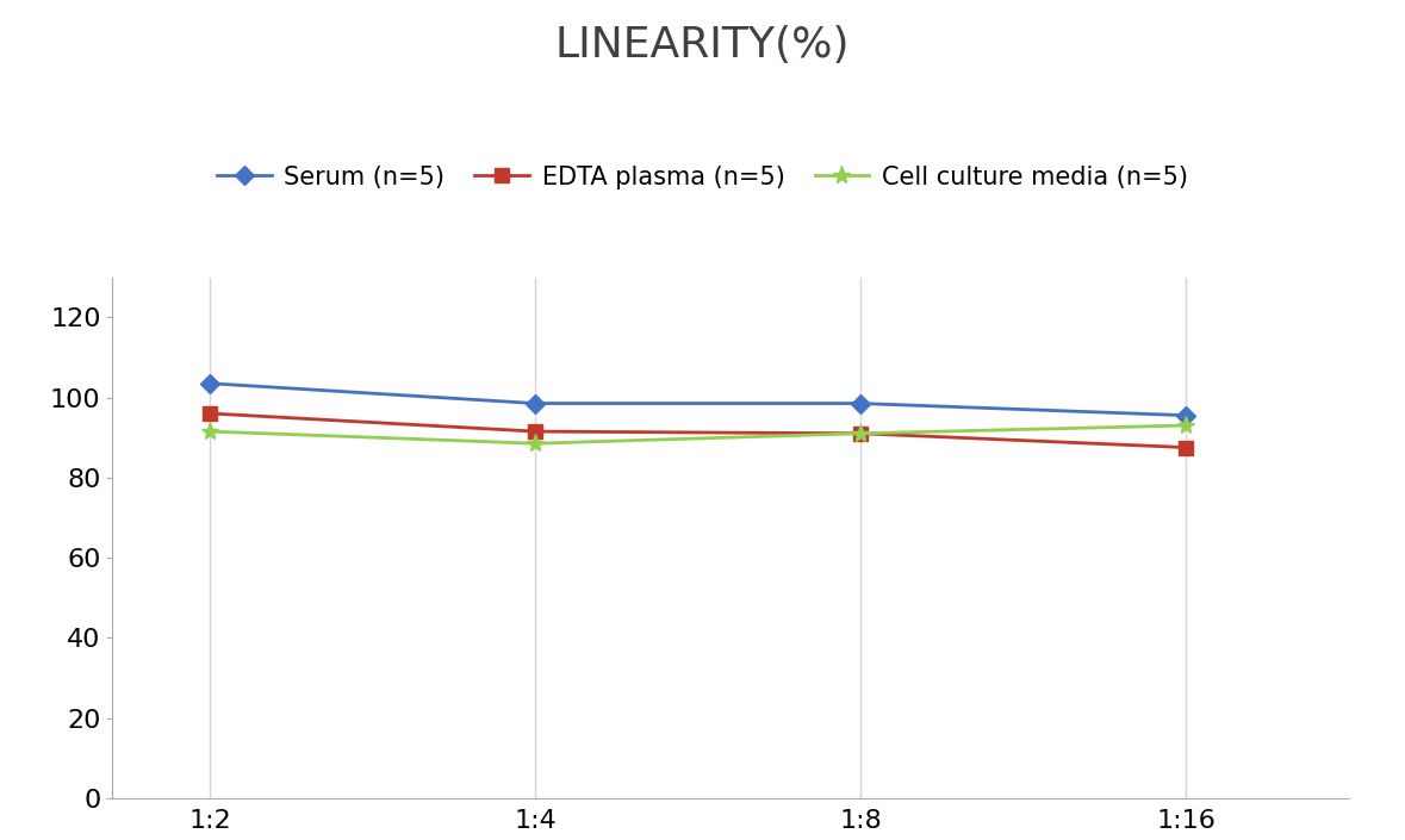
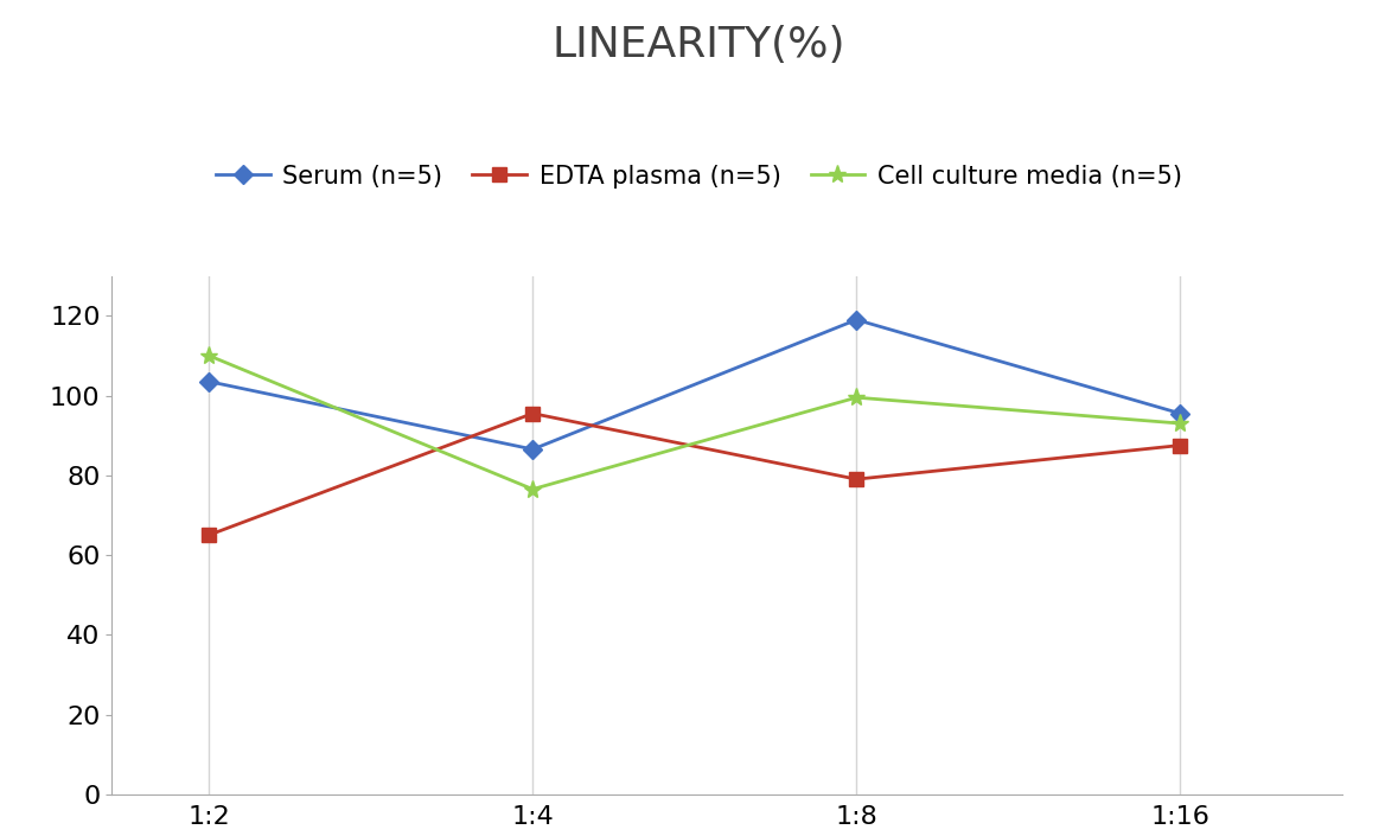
EDTA plasma (n=5)/1:2: 96.0 -> 65.0
Cell culture media (n=5)/1:2: 91.5 -> 110.0
Serum (n=5)/1:4: 98.5 -> 86.5
EDTA plasma (n=5)/1:4: 91.5 -> 95.5
Cell culture media (n=5)/1:4: 88.5 -> 76.5
Serum (n=5)/1:8: 98.5 -> 119.0
EDTA plasma (n=5)/1:8: 91.0 -> 79.0
Cell culture media (n=5)/1:8: 91.0 -> 99.5
